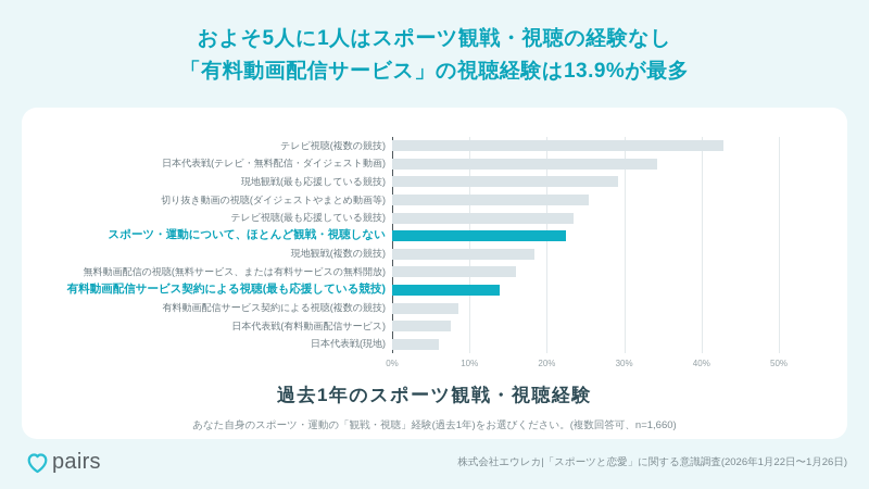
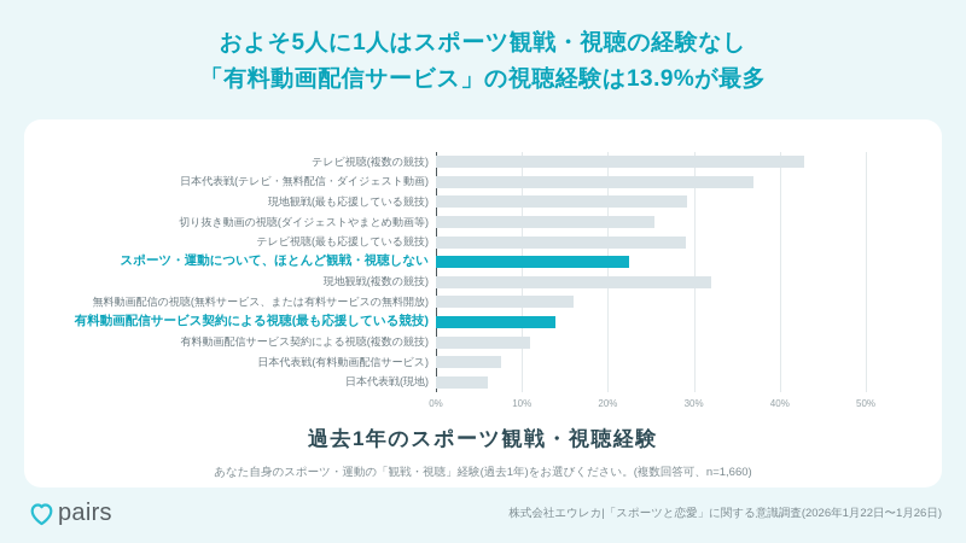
日本代表戦(テレビ・無料配信・ダイジェスト動画): 34% -> 37%
テレビ視聴(最も応援している競技): 24% -> 29%
現地観戦(複数の競技): 18% -> 32%
有料動画配信サービス契約による視聴(複数の競技): 9% -> 11%
